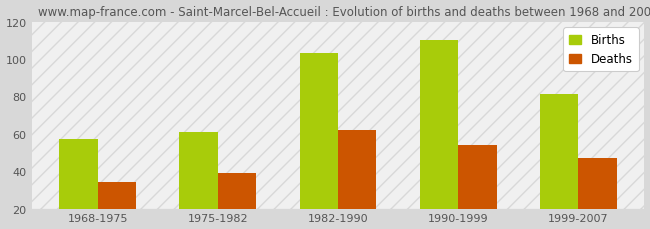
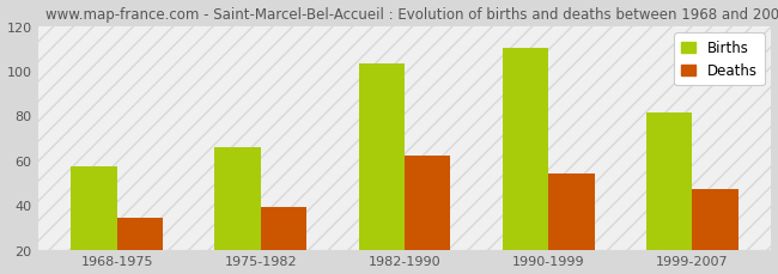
Births/1975-1982: 61 -> 66
